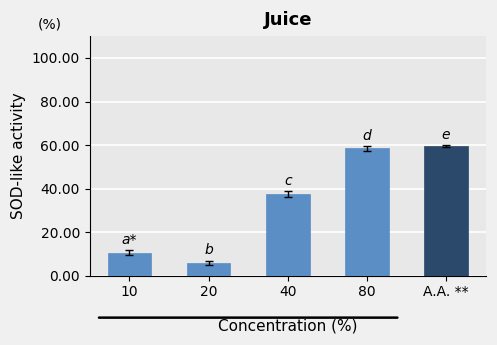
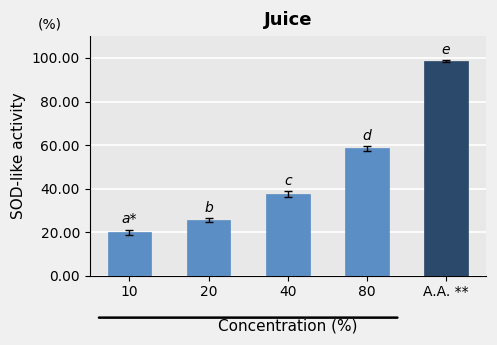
10: 10.5 -> 20.0
20: 6.0 -> 25.5
A.A. **: 59.5 -> 98.5
